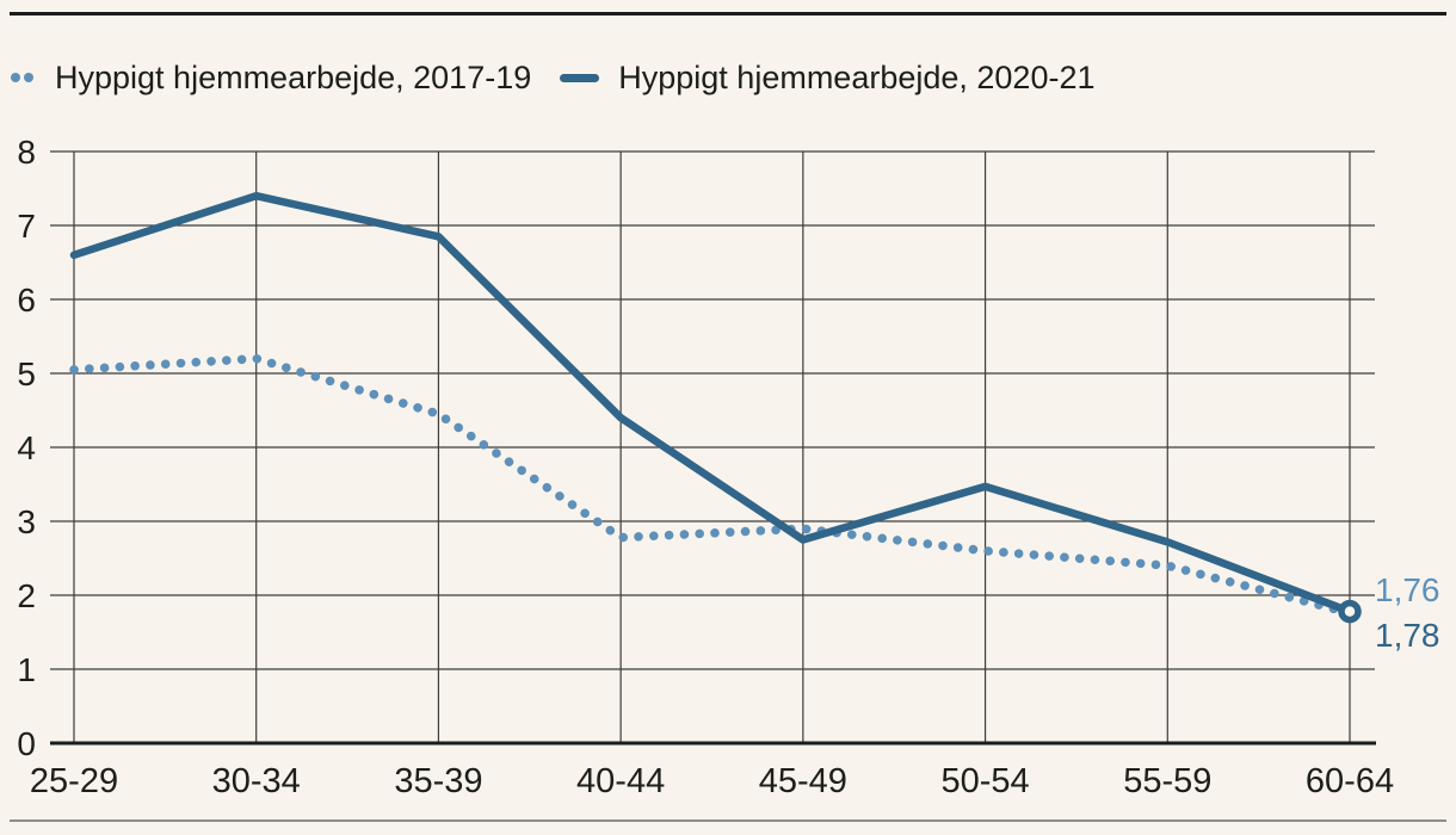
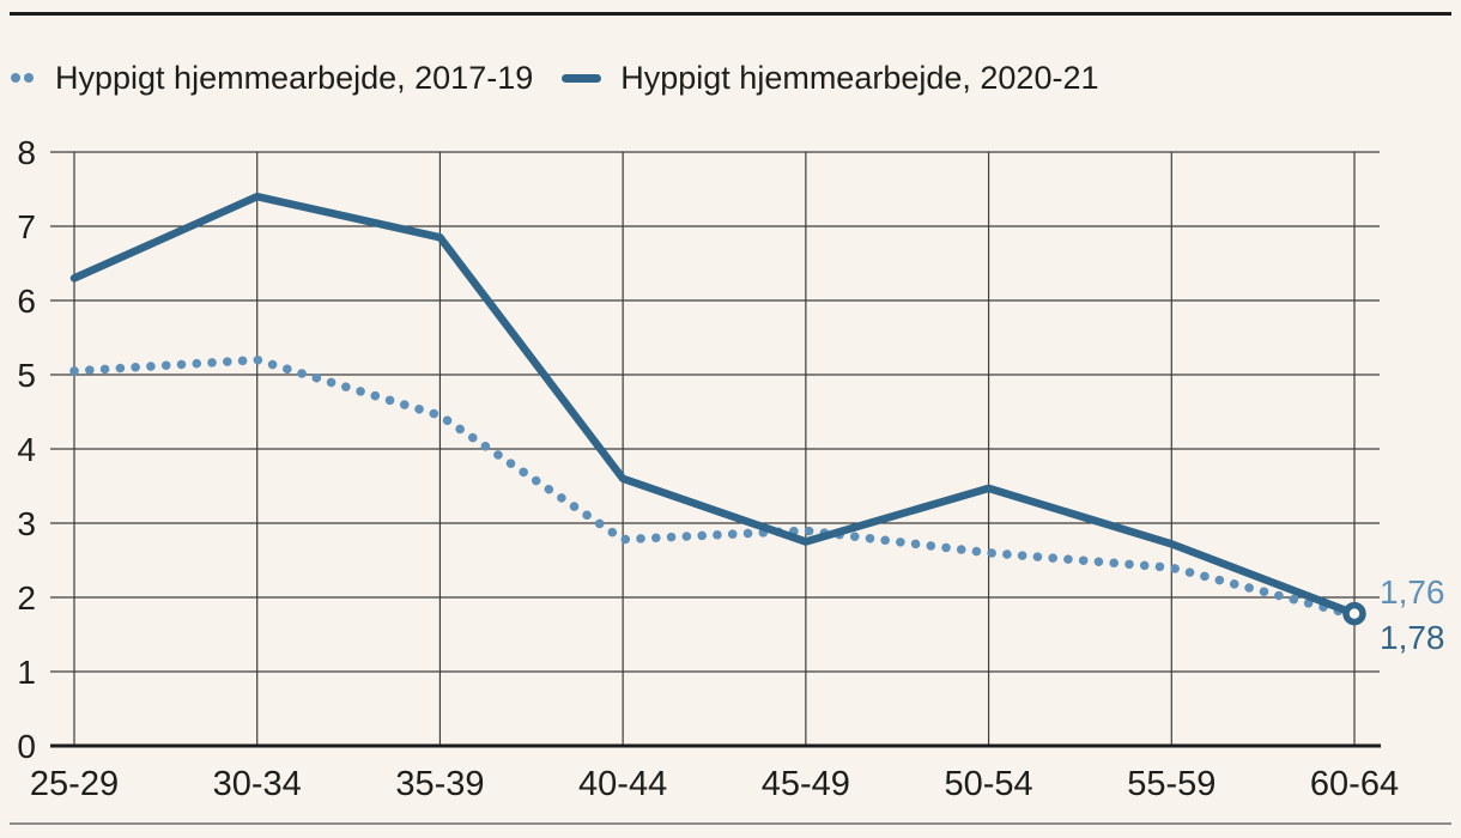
Hyppigt hjemmearbejde, 2020-21/25-29: 6.6 -> 6.3
Hyppigt hjemmearbejde, 2020-21/40-44: 4.4 -> 3.6
